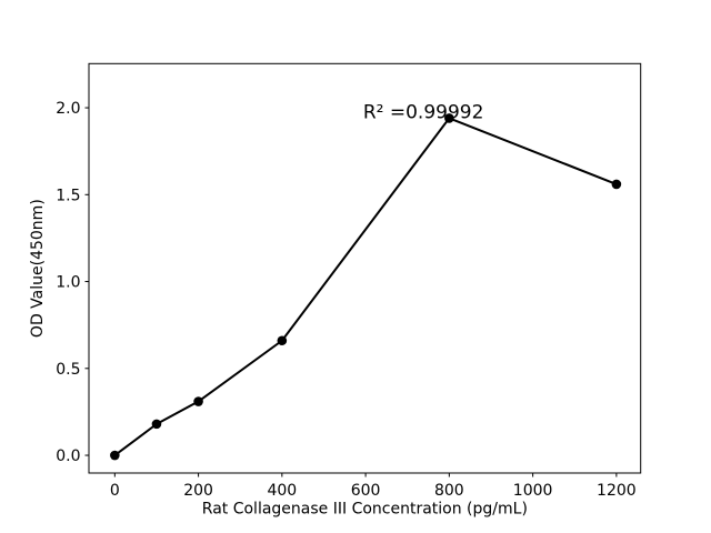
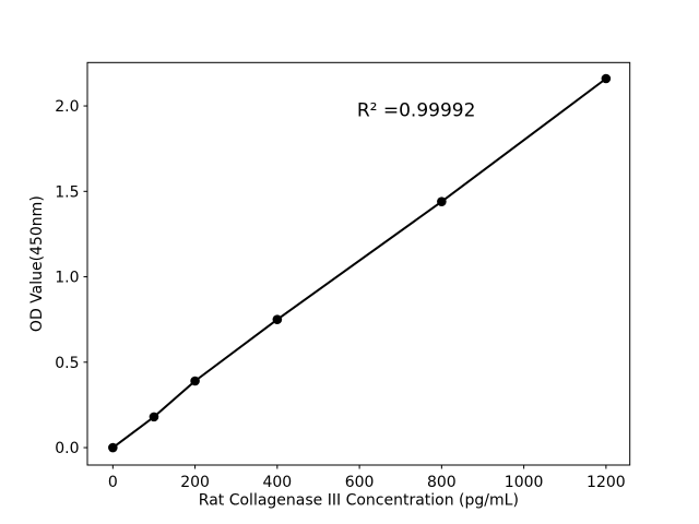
200: 0.31 -> 0.39
400: 0.66 -> 0.75
800: 1.94 -> 1.44
1200: 1.56 -> 2.16
